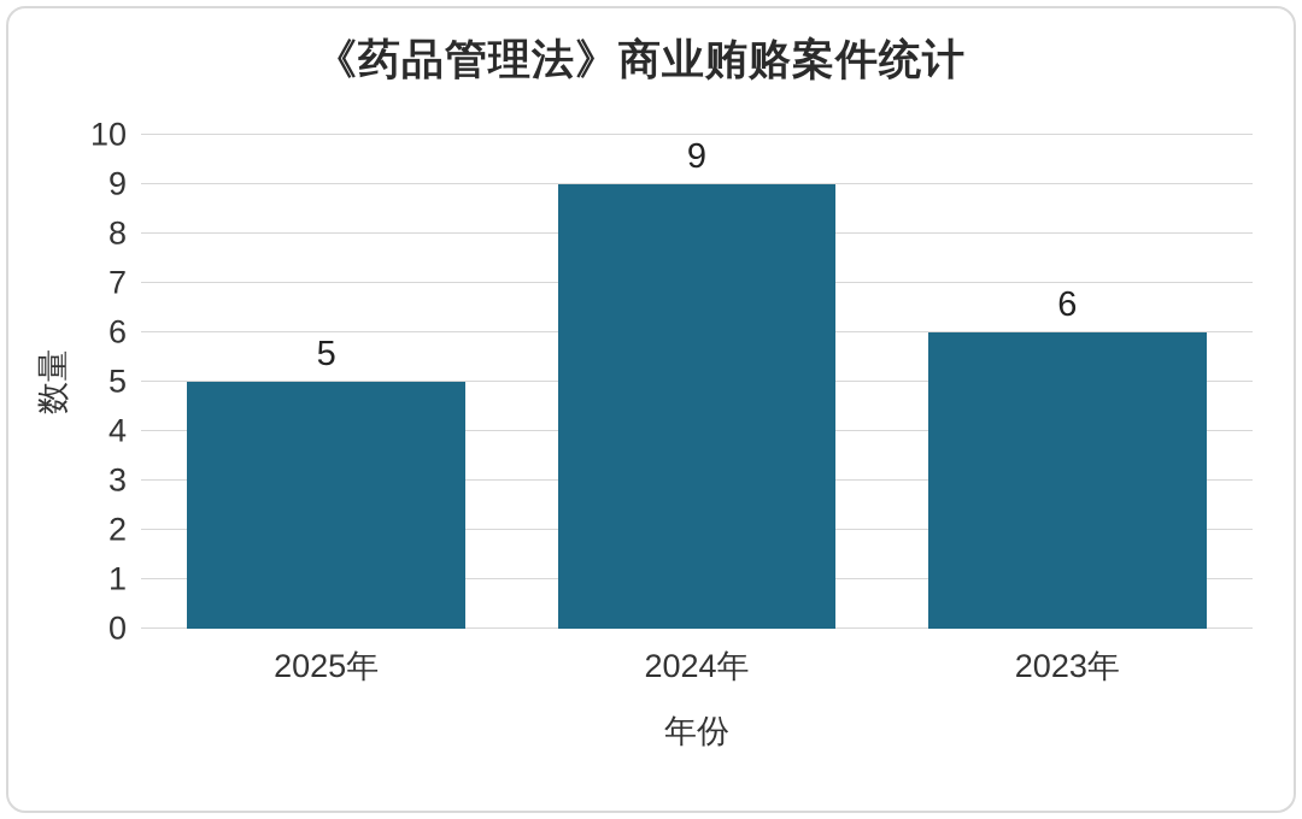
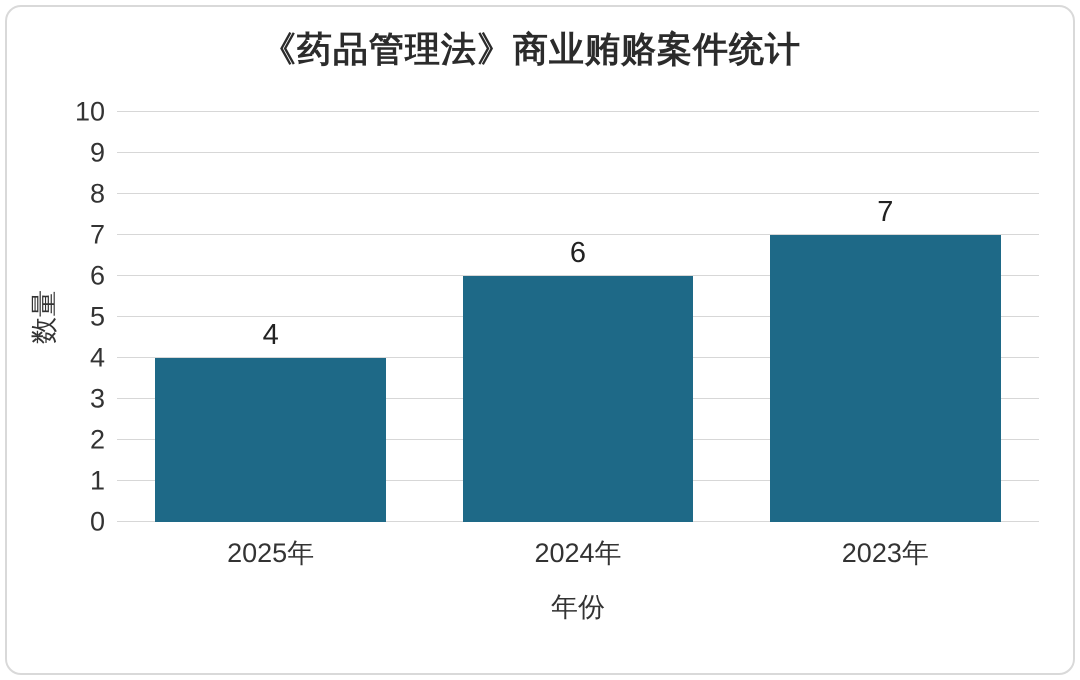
2025年: 5 -> 4
2024年: 9 -> 6
2023年: 6 -> 7
